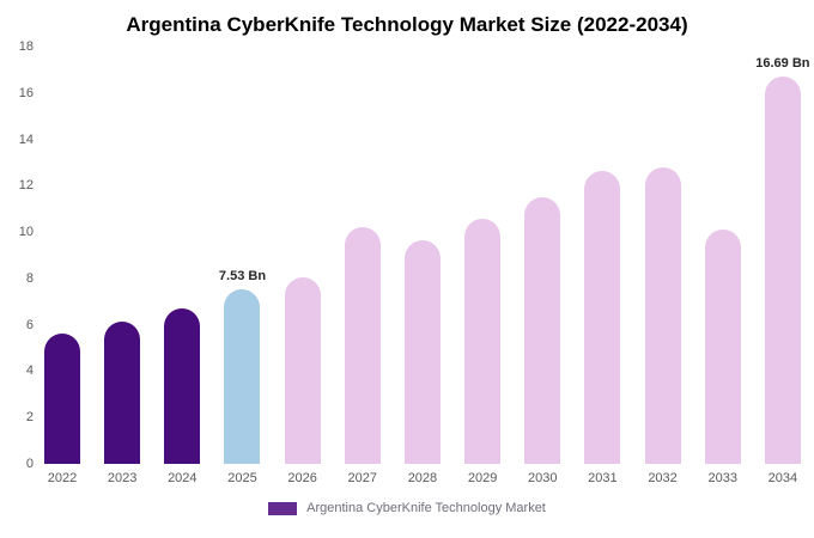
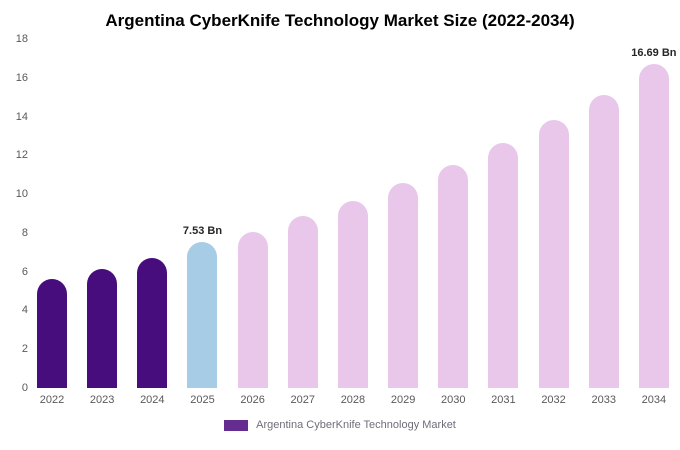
2027: 10.2 -> 8.8
2032: 12.8 -> 13.8
2033: 10.1 -> 15.1
